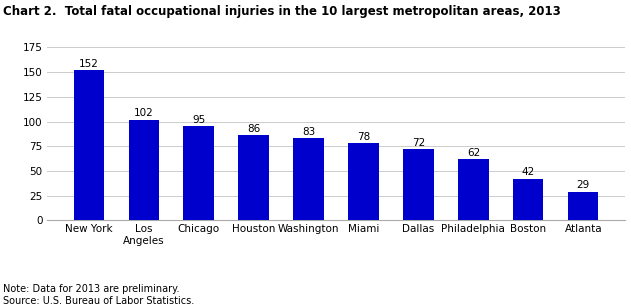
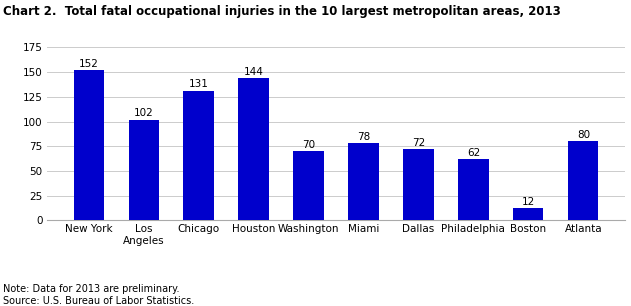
Chicago: 95 -> 131
Houston: 86 -> 144
Washington: 83 -> 70
Boston: 42 -> 12
Atlanta: 29 -> 80
